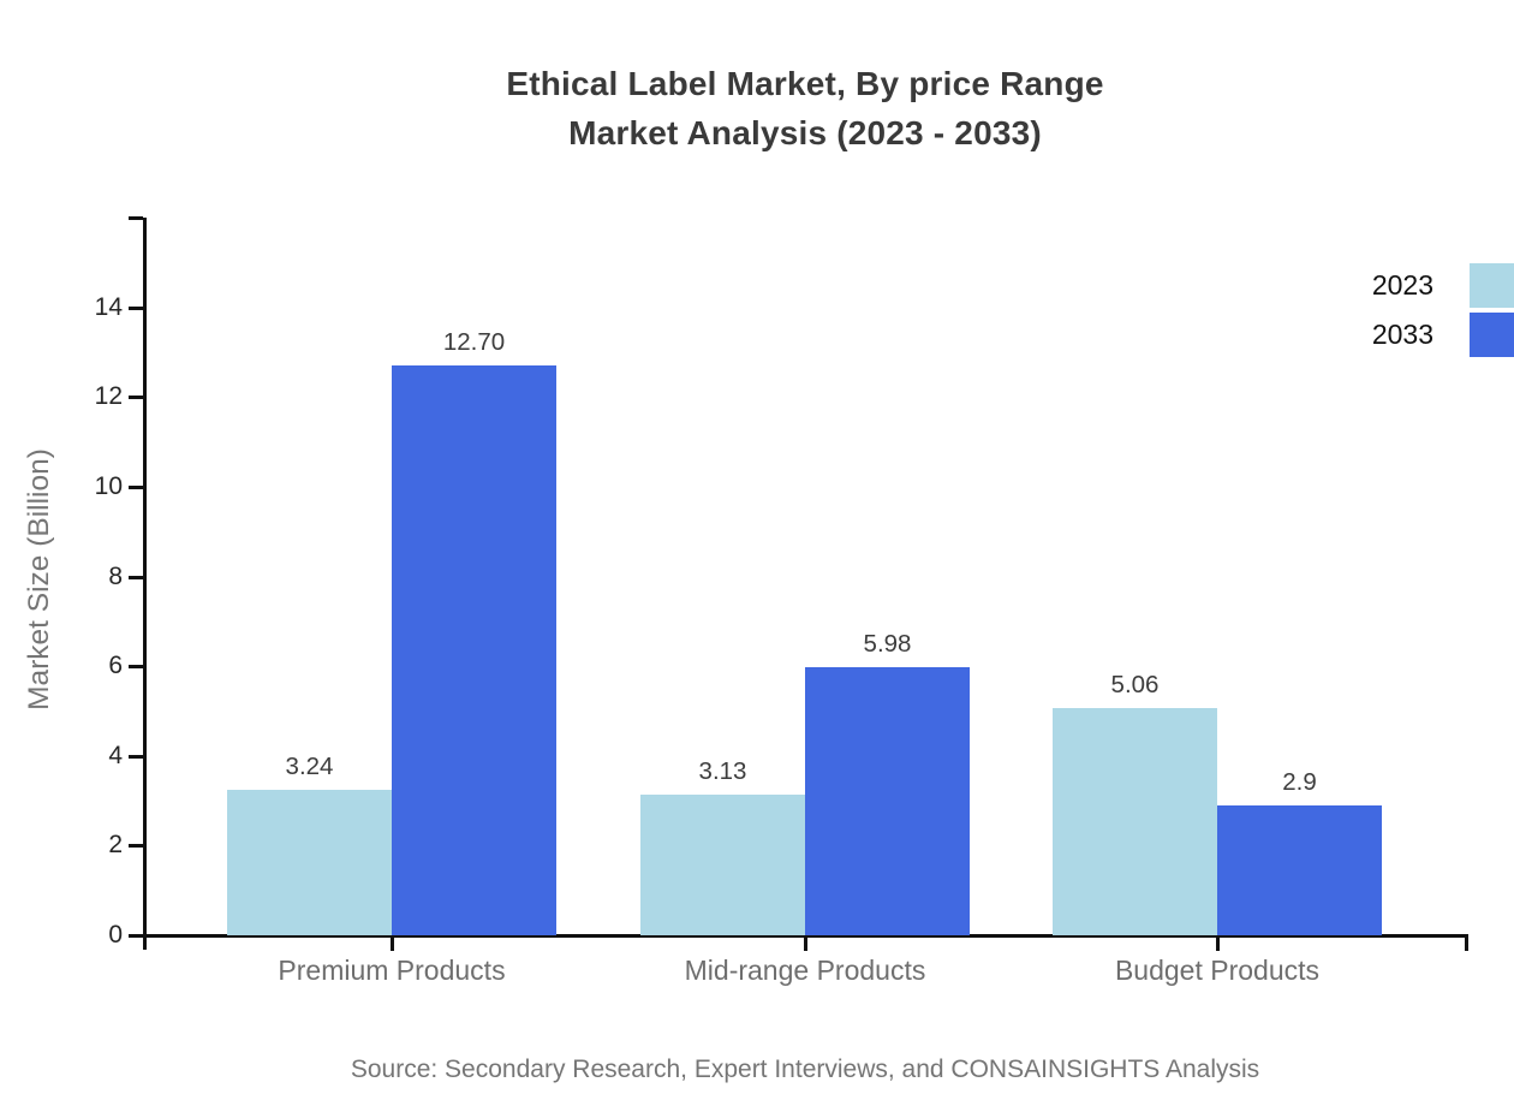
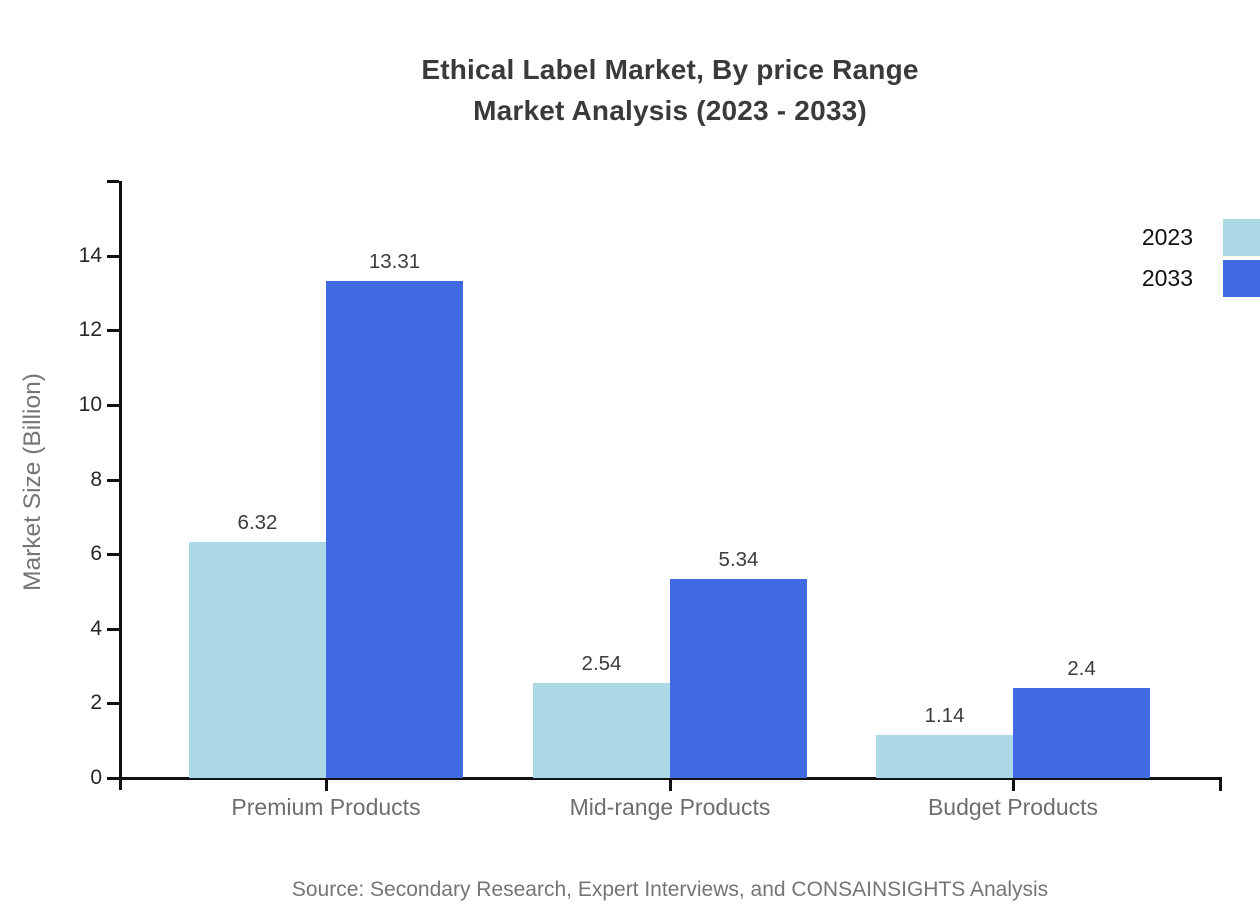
2023/Premium Products: 3.24 -> 6.32
2033/Premium Products: 12.70 -> 13.31
2023/Mid-range Products: 3.13 -> 2.54
2033/Mid-range Products: 5.98 -> 5.34
2023/Budget Products: 5.06 -> 1.14
2033/Budget Products: 2.9 -> 2.4
